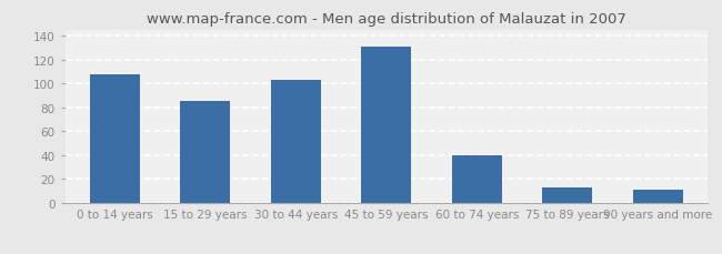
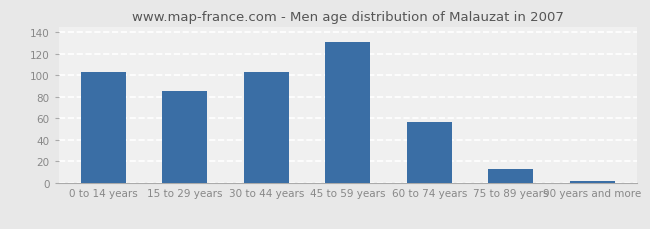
0 to 14 years: 108 -> 103
60 to 74 years: 40 -> 57
90 years and more: 11 -> 2
